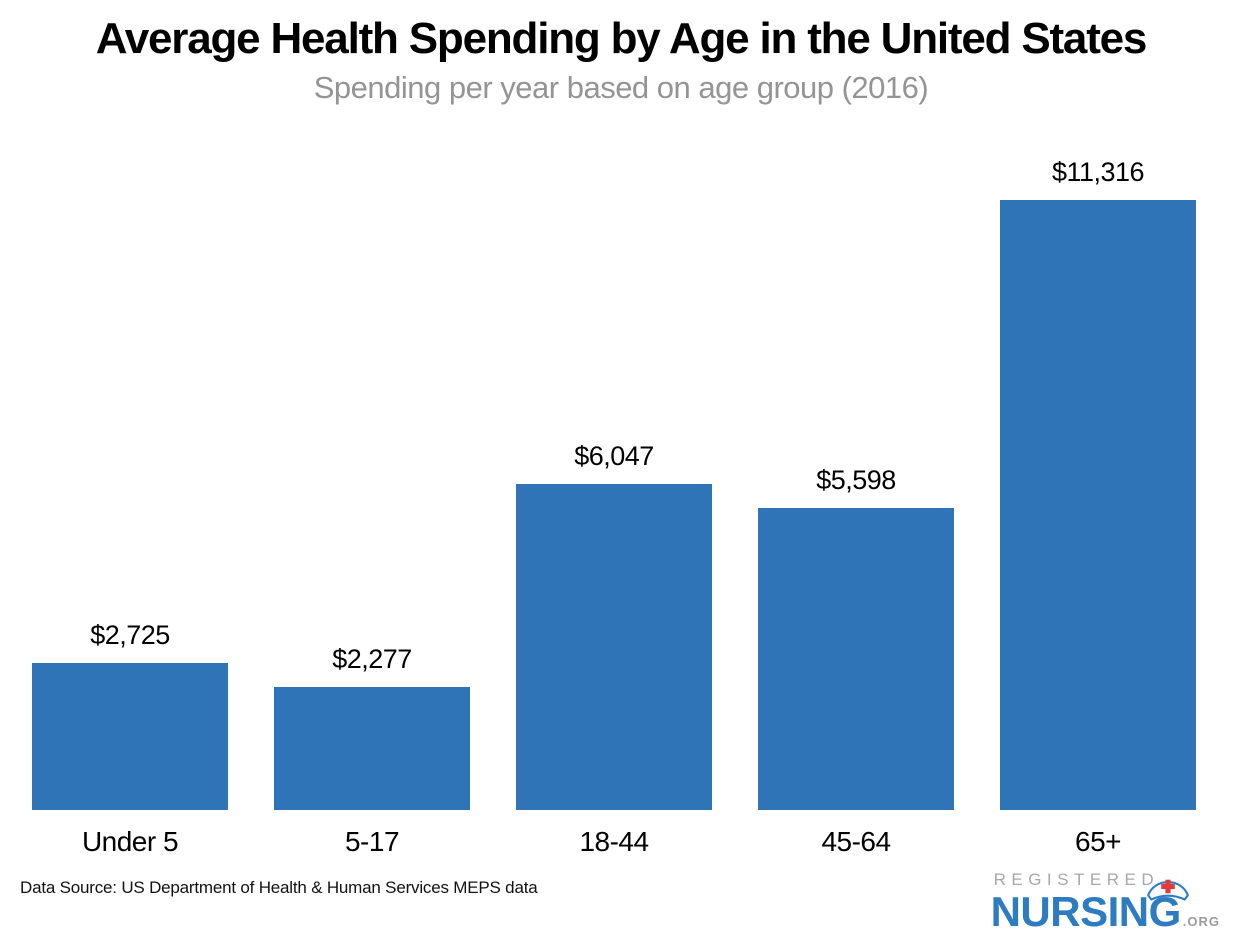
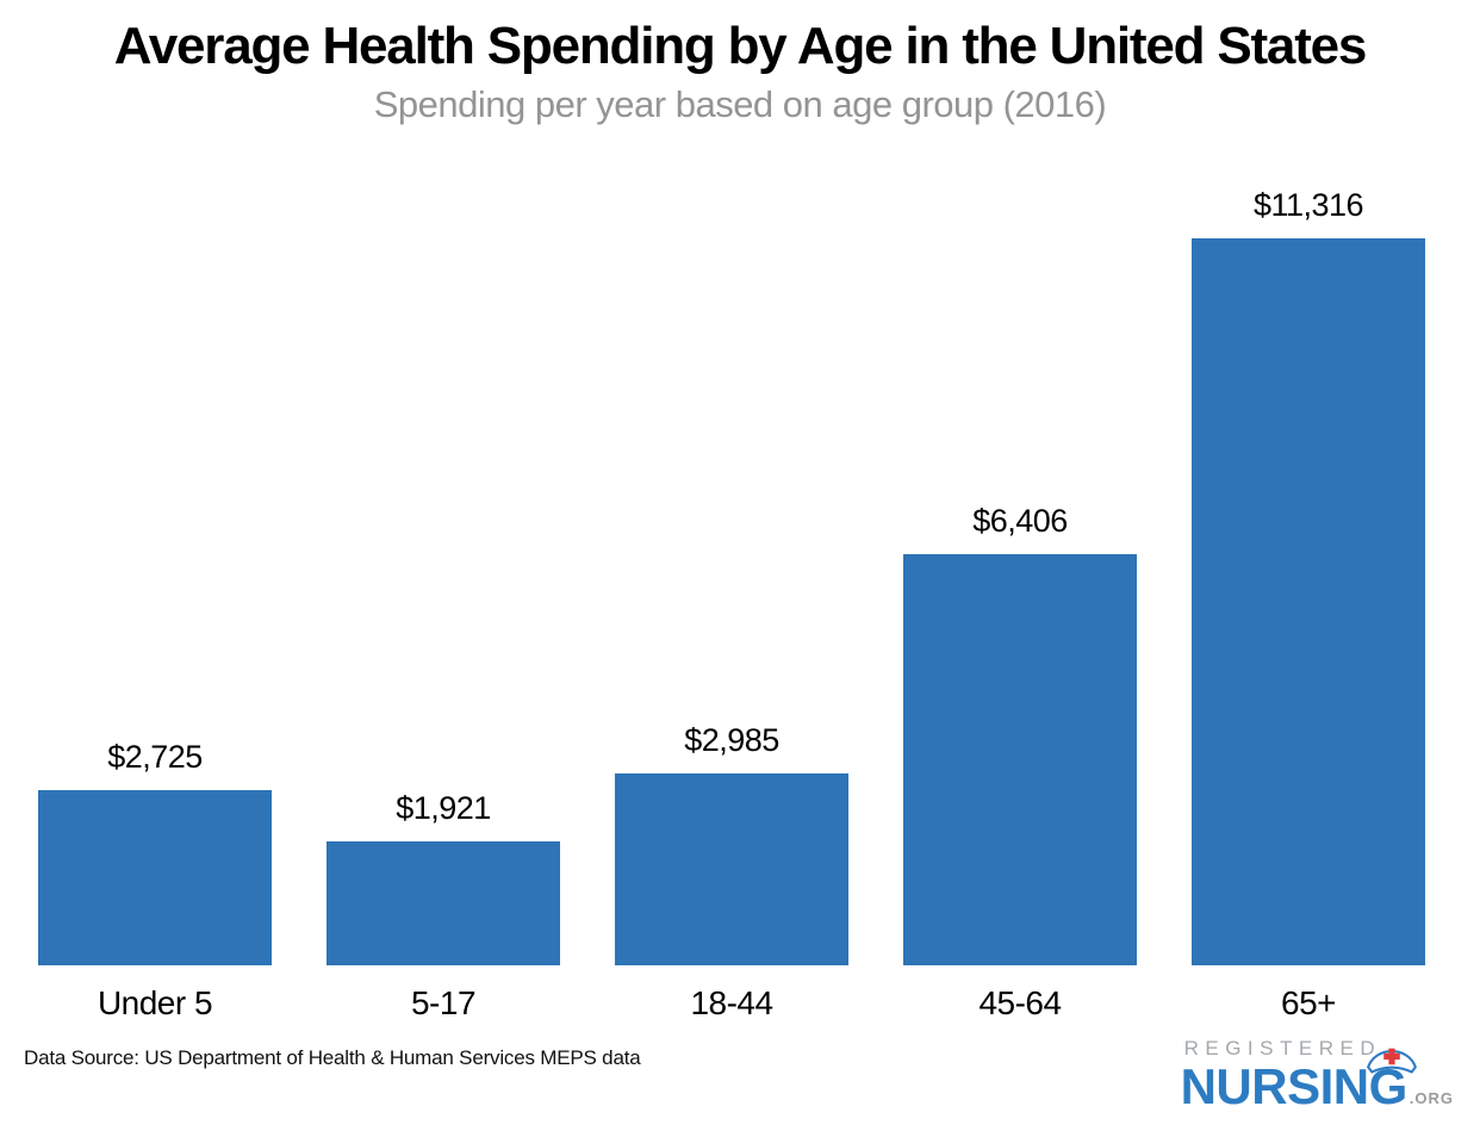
5-17: $2,277 -> $1,921
18-44: $6,047 -> $2,985
45-64: $5,598 -> $6,406
